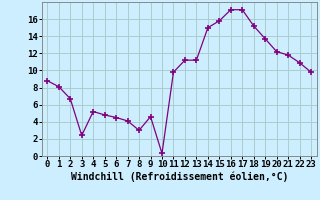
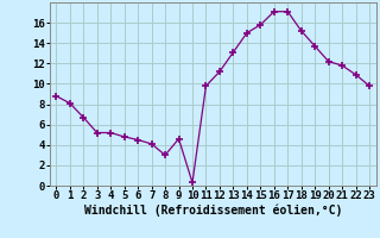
3: 2.4 -> 5.2
13: 11.2 -> 13.1
